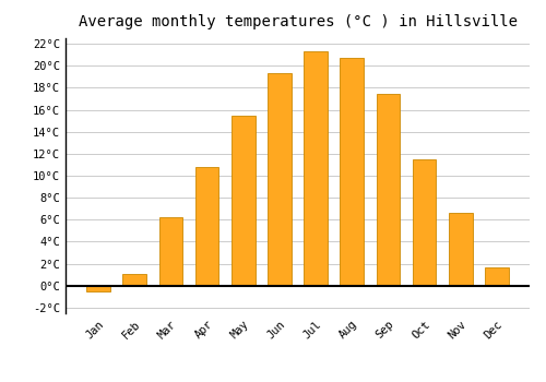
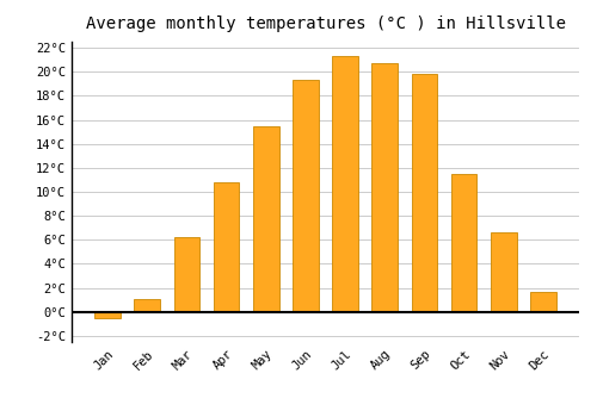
Sep: 17.4°C -> 19.8°C
